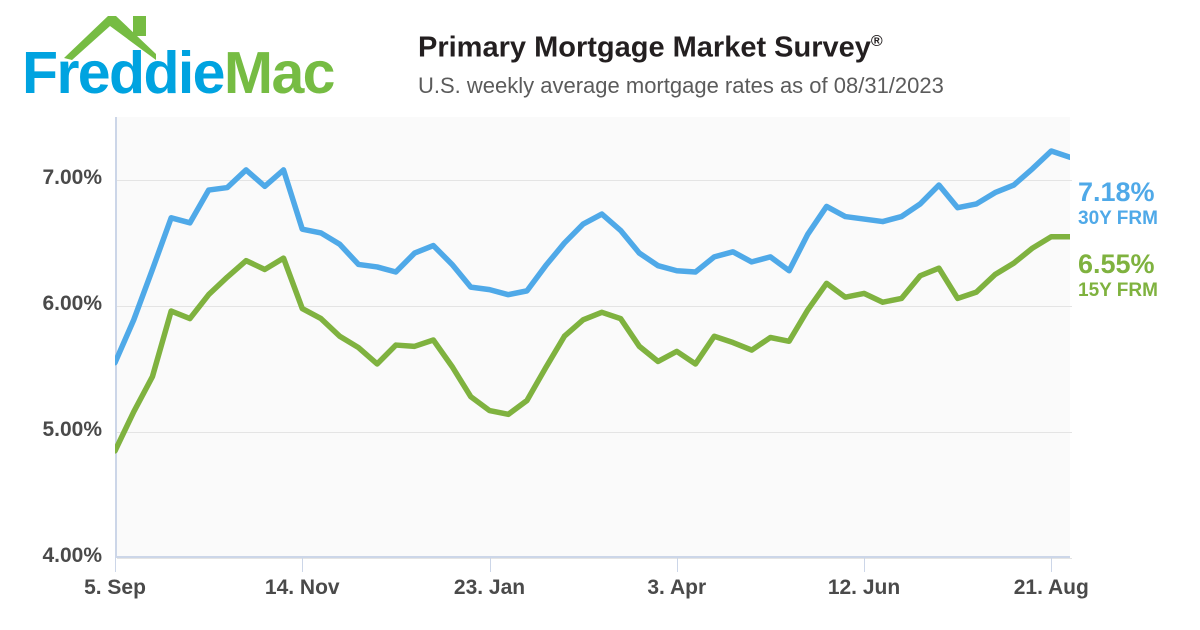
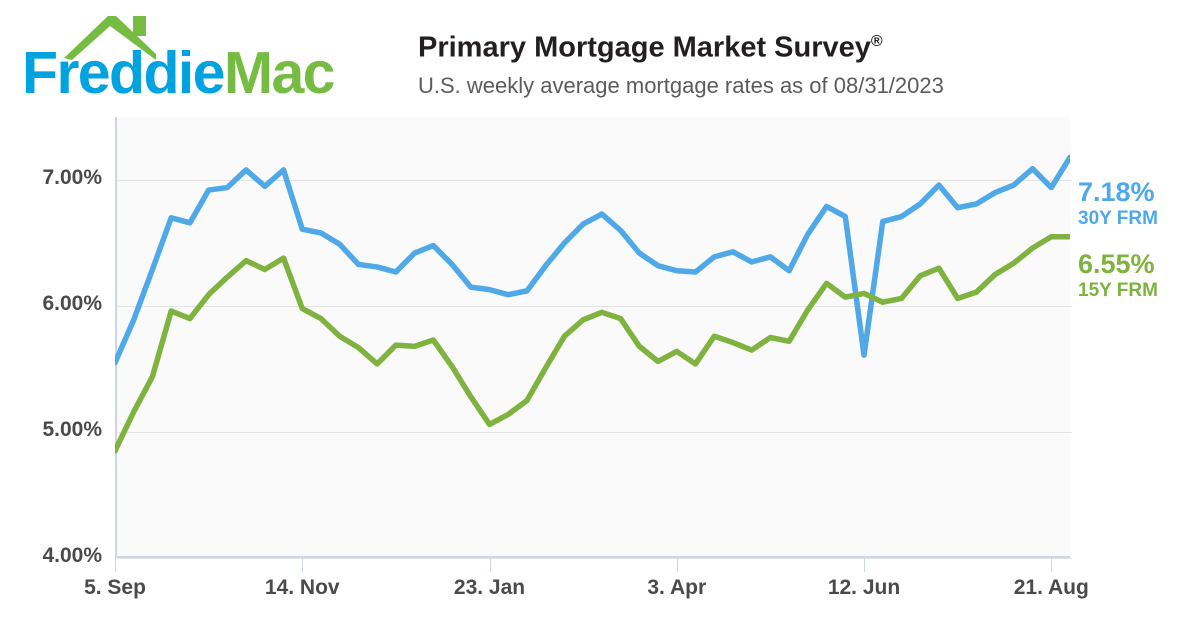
15Y FRM/23. Jan: 5.17% -> 5.06%
30Y FRM/12. Jun: 6.69% -> 5.61%
30Y FRM/21. Aug: 7.23% -> 6.94%
